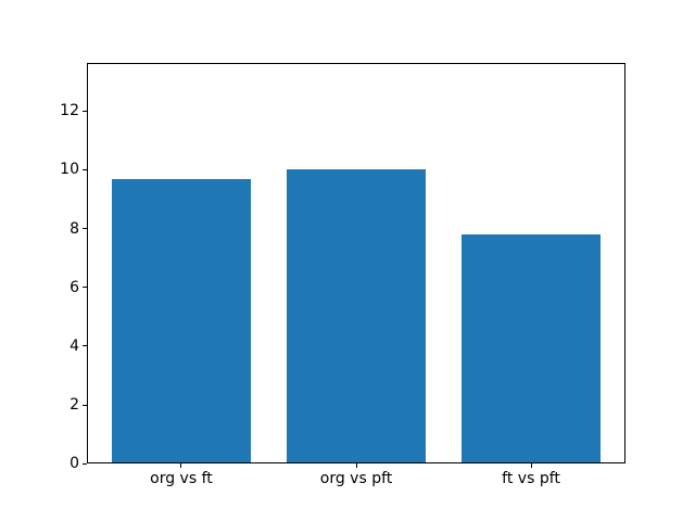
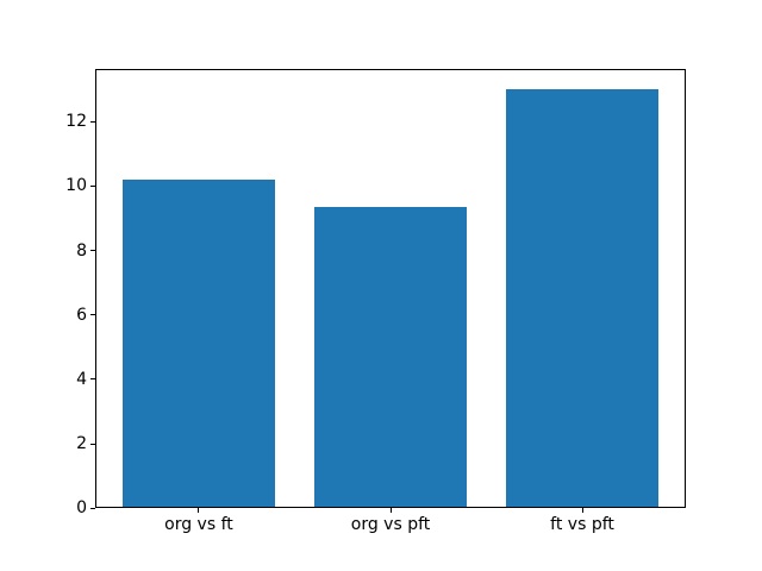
org vs ft: 9.7 -> 10.2
org vs pft: 10.0 -> 9.3
ft vs pft: 7.8 -> 13.0
